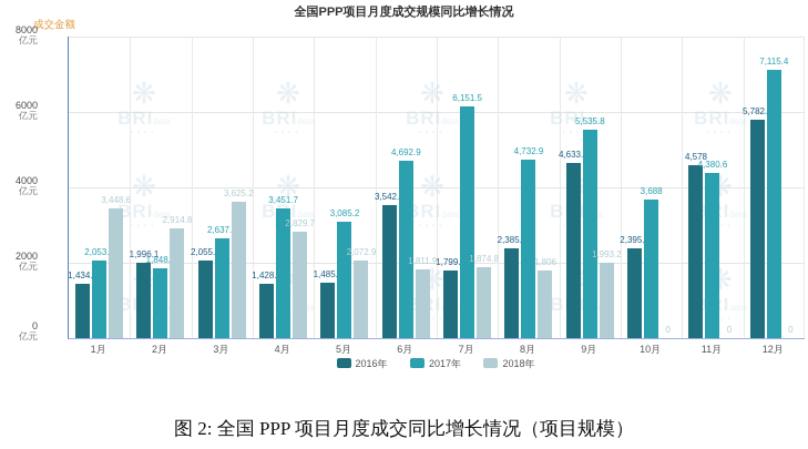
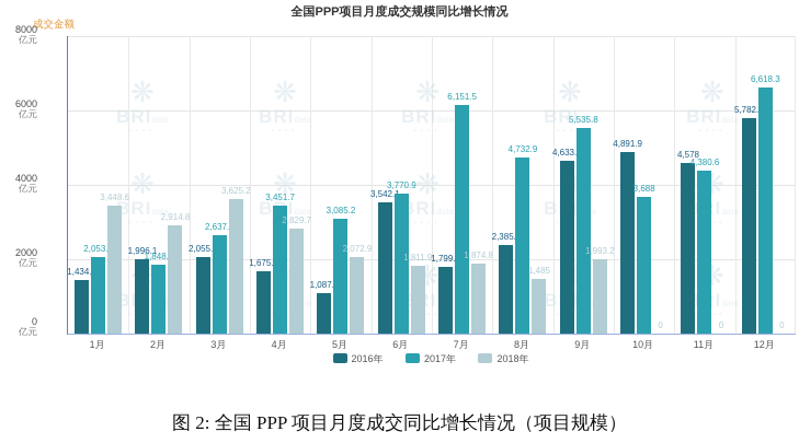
2016年/4月: 1,428.1 -> 1,675.5
2016年/5月: 1,485.1 -> 1,087.6
2017年/6月: 4,692.9 -> 3,770.9
2018年/8月: 1,806 -> 1,485
2016年/10月: 2,395.5 -> 4,891.9
2017年/12月: 7,115.4 -> 6,618.3
